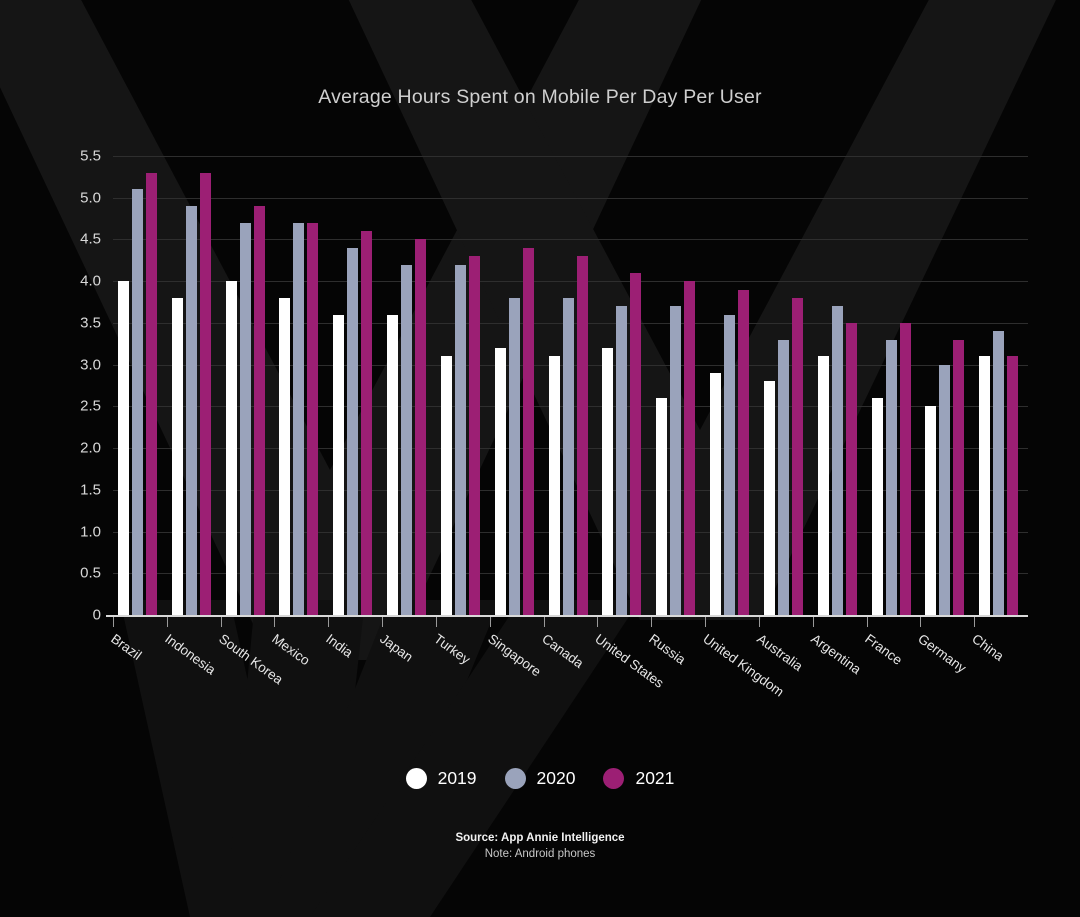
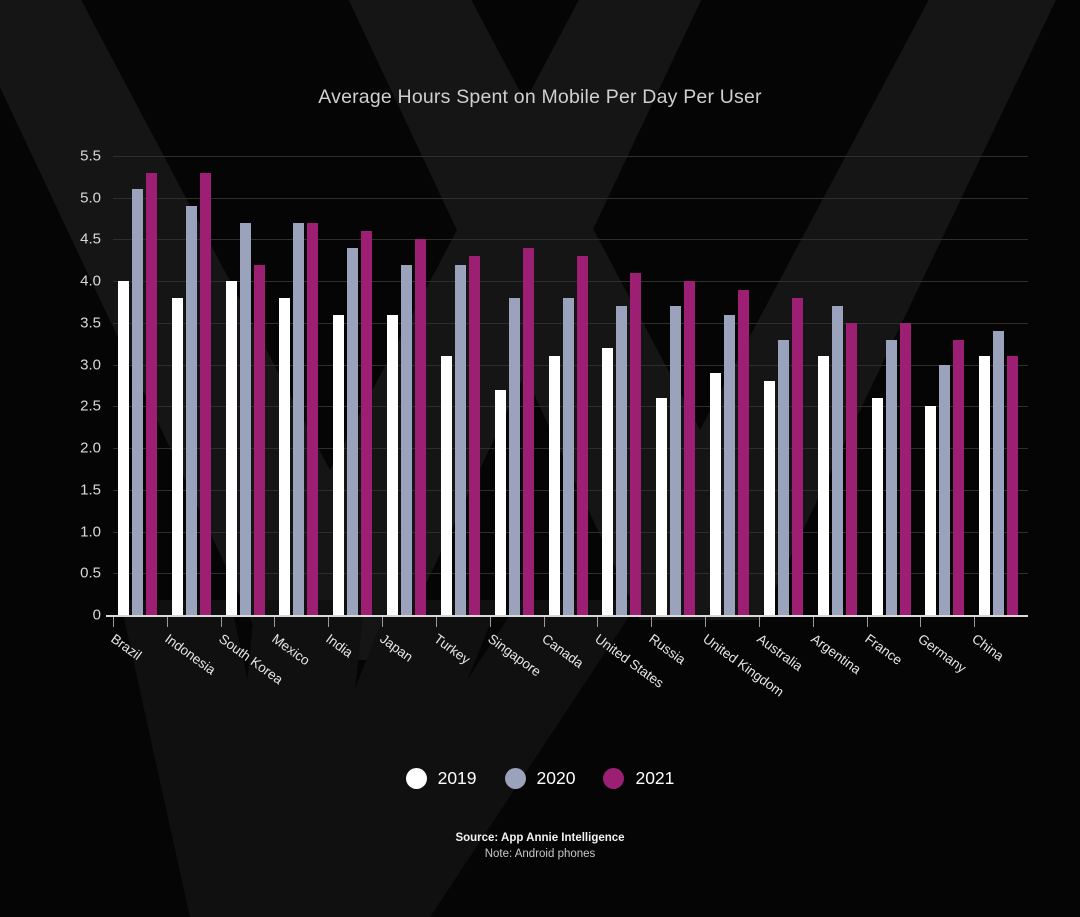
2021/South Korea: 4.9 -> 4.2
2019/Singapore: 3.2 -> 2.7
